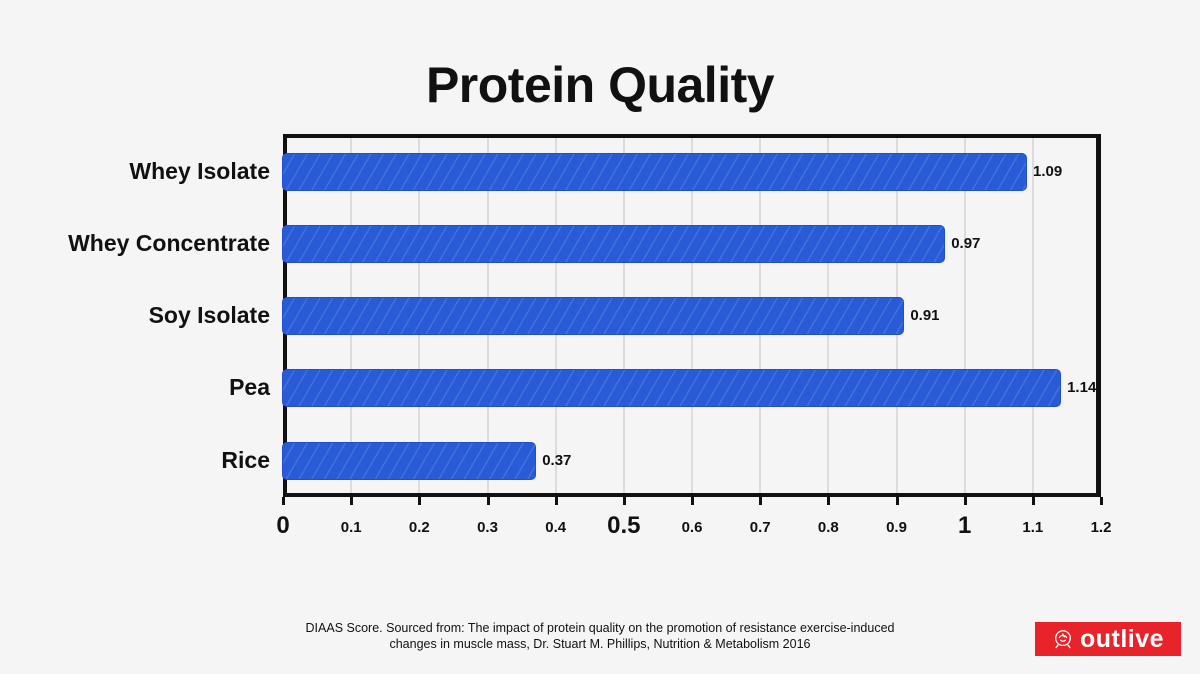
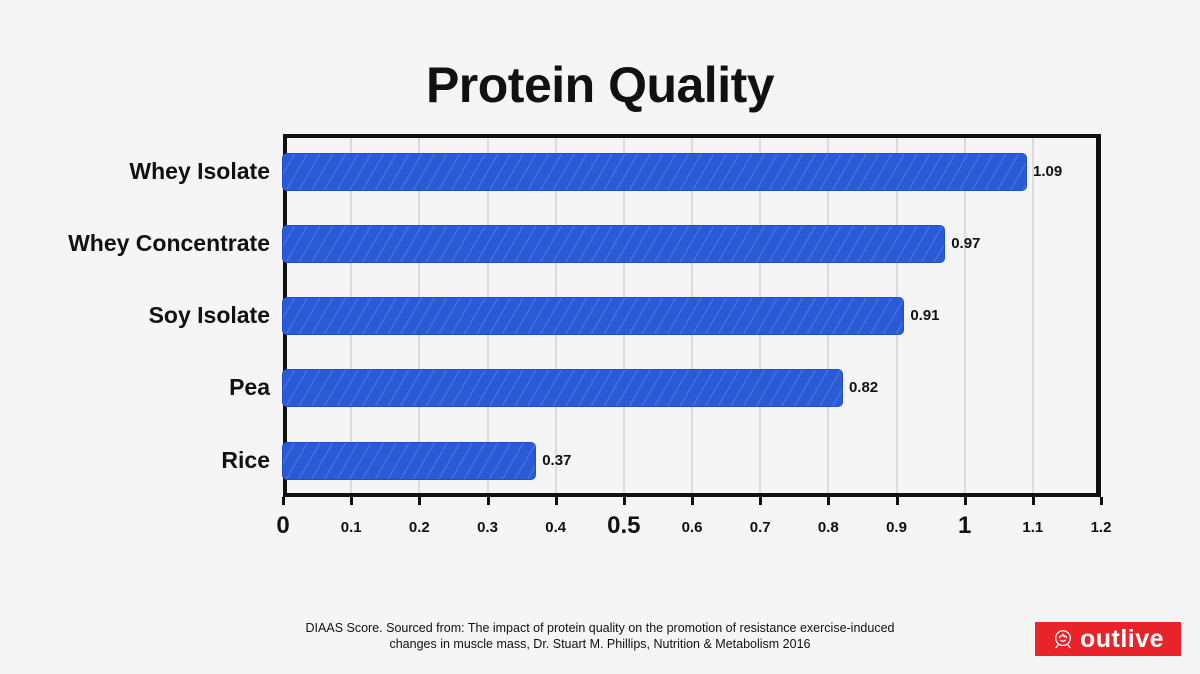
Pea: 1.14 -> 0.82
